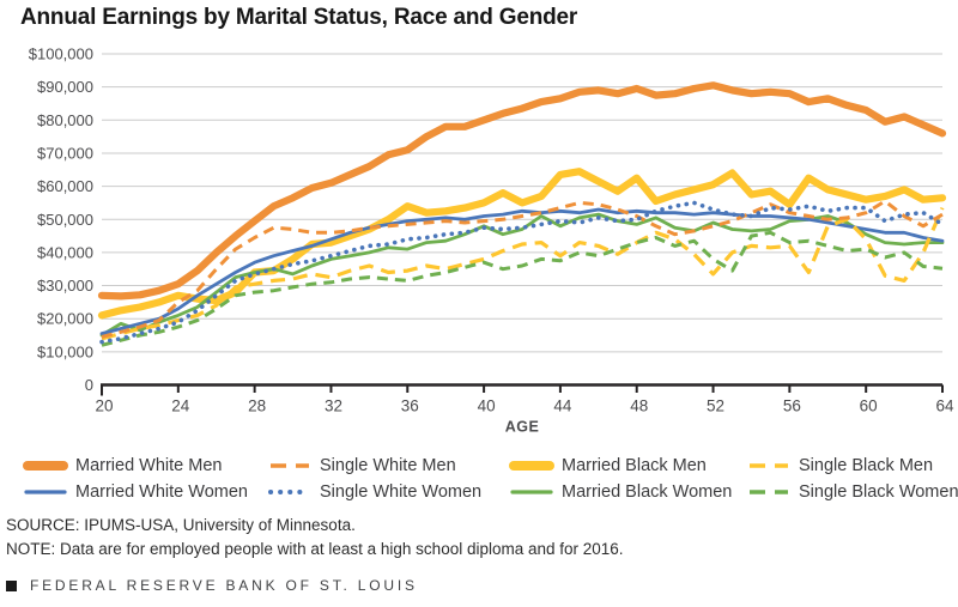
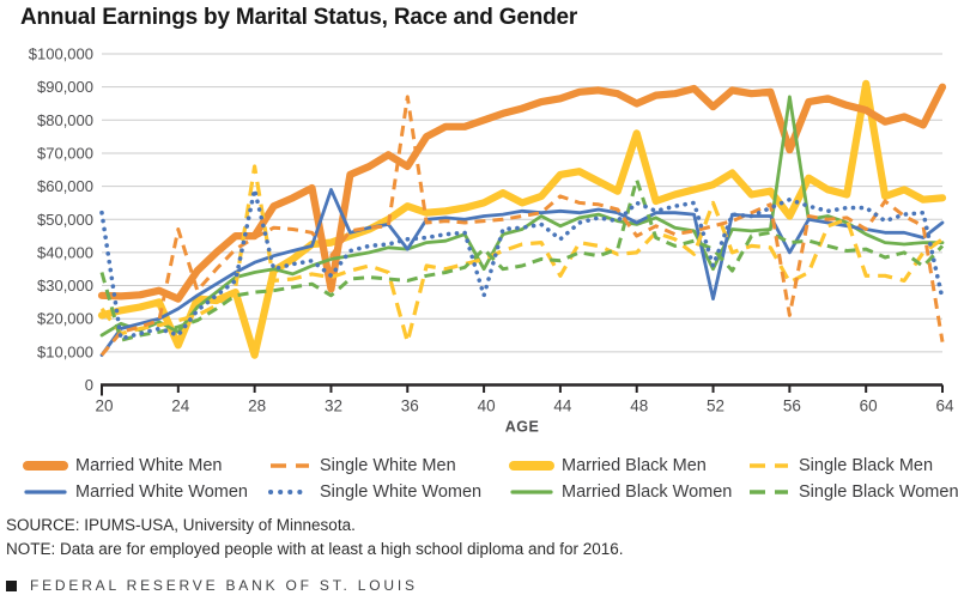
Married White Women/20: $16000 -> $9000
Single Black Men/20: $14000 -> $23000
Single Black Women/20: $12000 -> $34000
Single White Men/20: $14000 -> $9000
Single White Women/20: $13000 -> $52000
Married Black Men/24: $27000 -> $12000
Married White Men/24: $30000 -> $26000
Married Black Women/24: $21000 -> $16000
Single White Men/24: $25000 -> $47000
Single White Women/24: $19000 -> $15000
Married Black Men/28: $34000 -> $9000
Married White Men/28: $50000 -> $45000
Single Black Men/28: $30000 -> $66000
Single White Women/28: $34000 -> $59000
Married White Men/32: $61000 -> $29000
Married White Women/32: $44000 -> $59000
Single Black Women/32: $31000 -> $27000
Single White Men/32: $46000 -> $39000
Single White Women/32: $39000 -> $33000
Married White Men/36: $71000 -> $66000
Married White Women/36: $50000 -> $41000
Single Black Men/36: $34000 -> $13000
Single White Men/36: $48000 -> $87000
Married Black Women/40: $48000 -> $35000
Single Black Women/40: $37000 -> $41000
Single White Women/40: $48000 -> $27000
Single Black Men/44: $39000 -> $33000
Single White Men/44: $54000 -> $57000
Single White Women/44: $50000 -> $44000
Married Black Men/48: $62000 -> $76000
Married White Men/48: $90000 -> $85000
Married White Women/48: $52000 -> $49000
Single Black Men/48: $43000 -> $40000
Single Black Women/48: $43000 -> $62000
Single White Men/48: $51000 -> $45000
Single White Women/48: $50000 -> $55000
Married White Men/52: $90000 -> $84000
Married Black Women/52: $49000 -> $35000
Married White Women/52: $52000 -> $26000
Single Black Men/52: $34000 -> $55000
Single Black Women/52: $38000 -> $41000
Single White Women/52: $53000 -> $36000
Married Black Men/56: $54000 -> $51000
Married White Men/56: $88000 -> $71000
Married Black Women/56: $50000 -> $87000
Married White Women/56: $50000 -> $40000
Single Black Men/56: $42000 -> $31000
Single White Men/56: $52000 -> $21000
Single White Women/56: $53000 -> $56000
Married Black Men/60: $56000 -> $91000
Single Black Men/60: $44000 -> $33000
Single White Men/60: $52000 -> $47000
Married White Men/64: $76000 -> $90000
Married White Women/64: $44000 -> $49000
Single Black Men/64: $54000 -> $44000
Single Black Women/64: $35000 -> $42000
Single White Men/64: $52000 -> $13000
Single White Women/64: $48000 -> $26000
